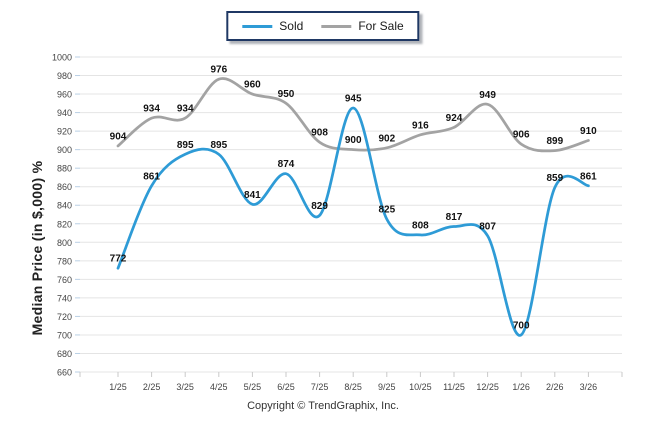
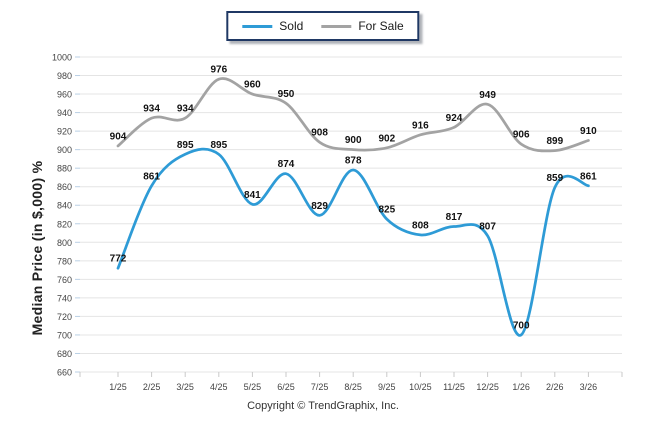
Sold/8/25: 945 -> 878
